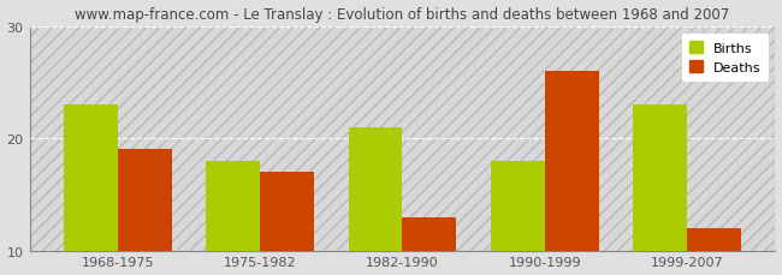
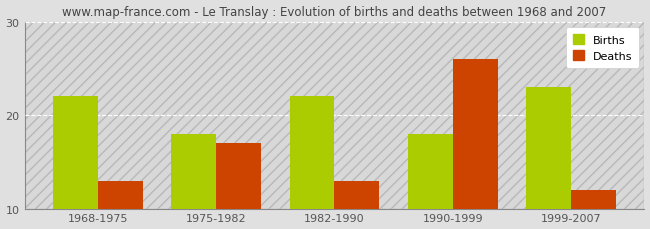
Births/1968-1975: 23 -> 22
Deaths/1968-1975: 19 -> 13
Births/1982-1990: 21 -> 22
